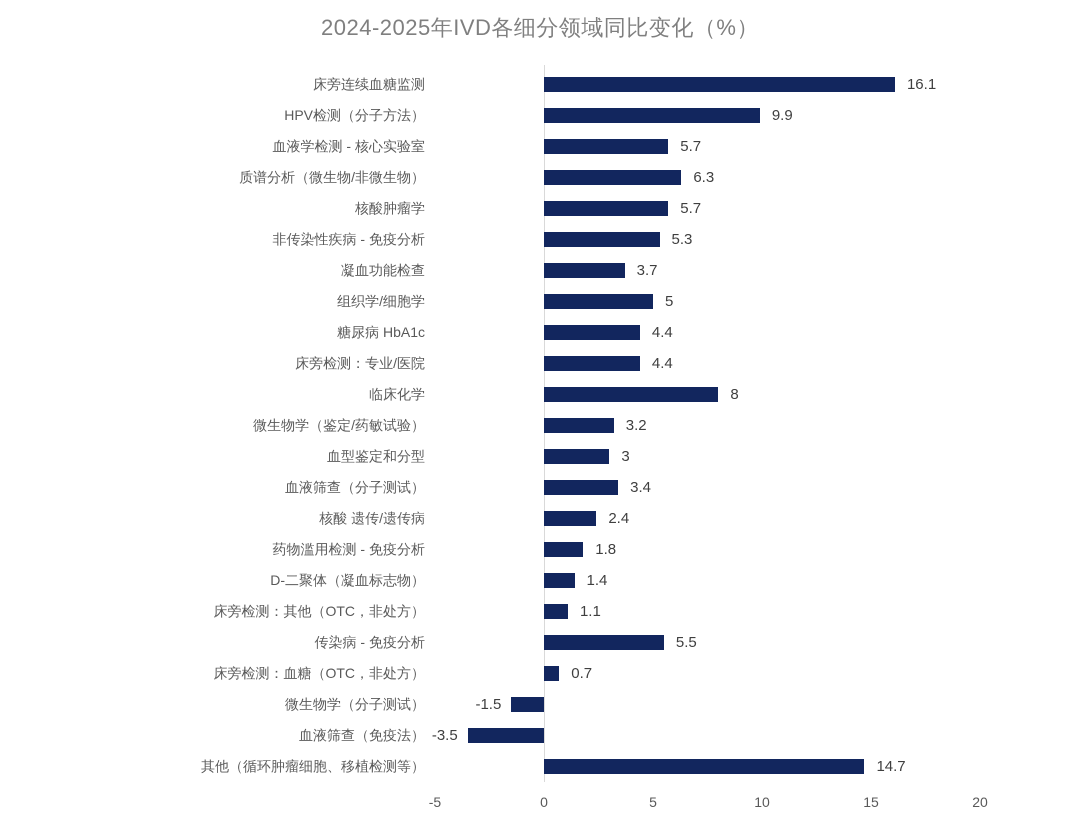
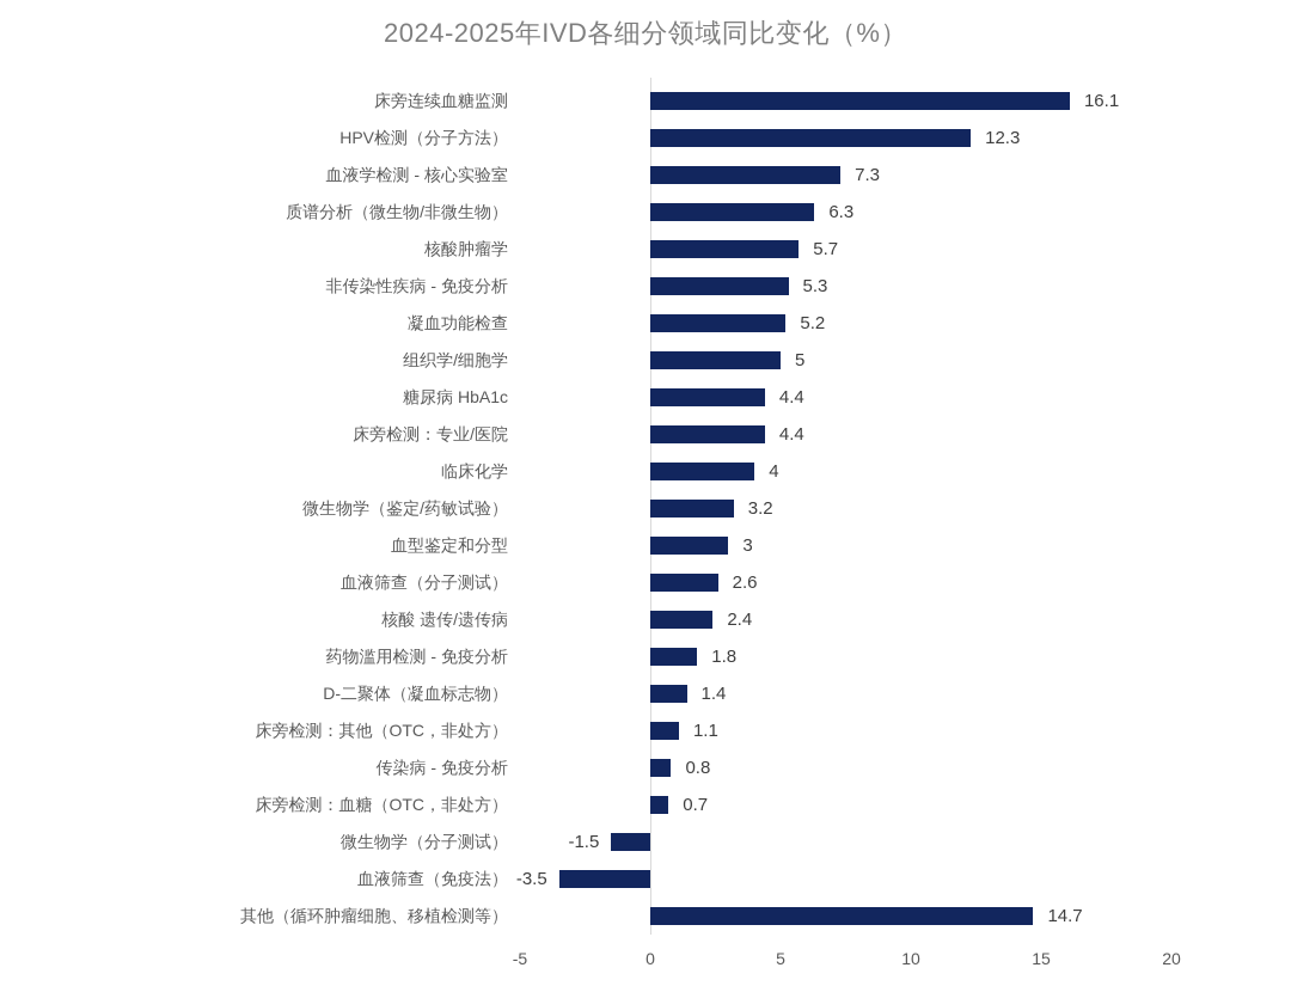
HPV检测（分子方法）: 9.9 -> 12.3
血液学检测 - 核心实验室: 5.7 -> 7.3
凝血功能检查: 3.7 -> 5.2
临床化学: 8 -> 4
血液筛查（分子测试）: 3.4 -> 2.6
传染病 - 免疫分析: 5.5 -> 0.8
